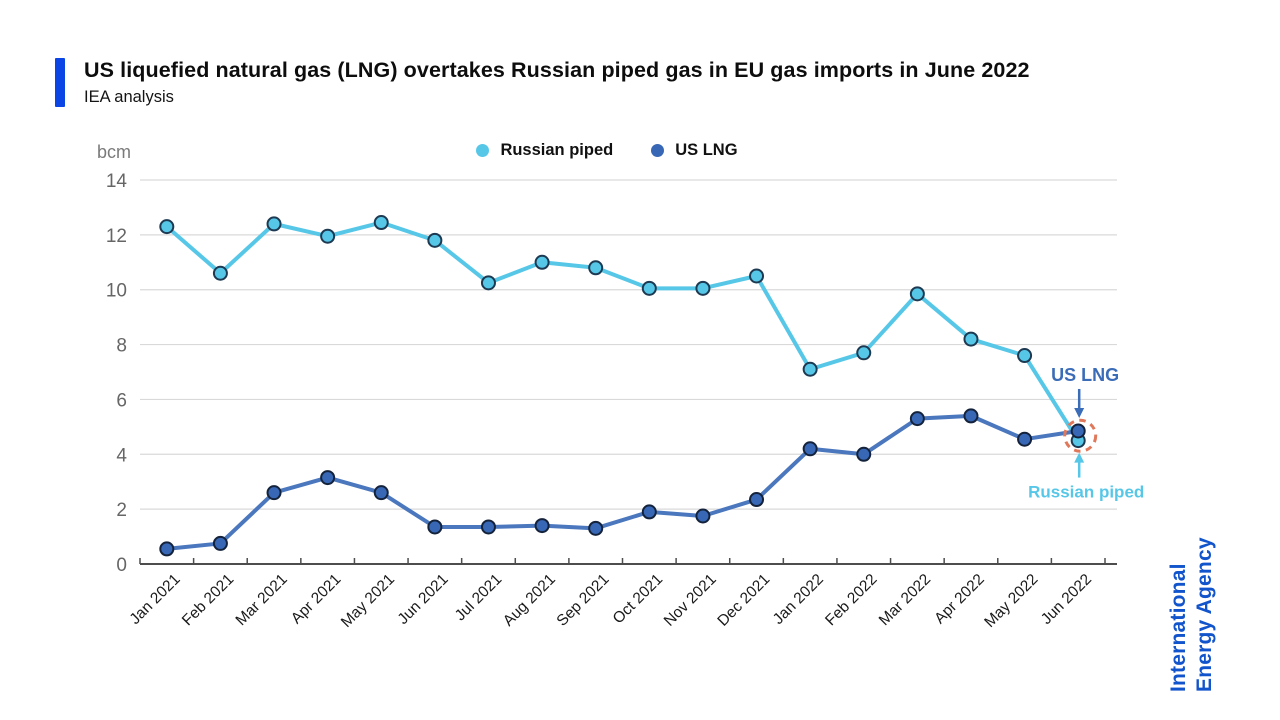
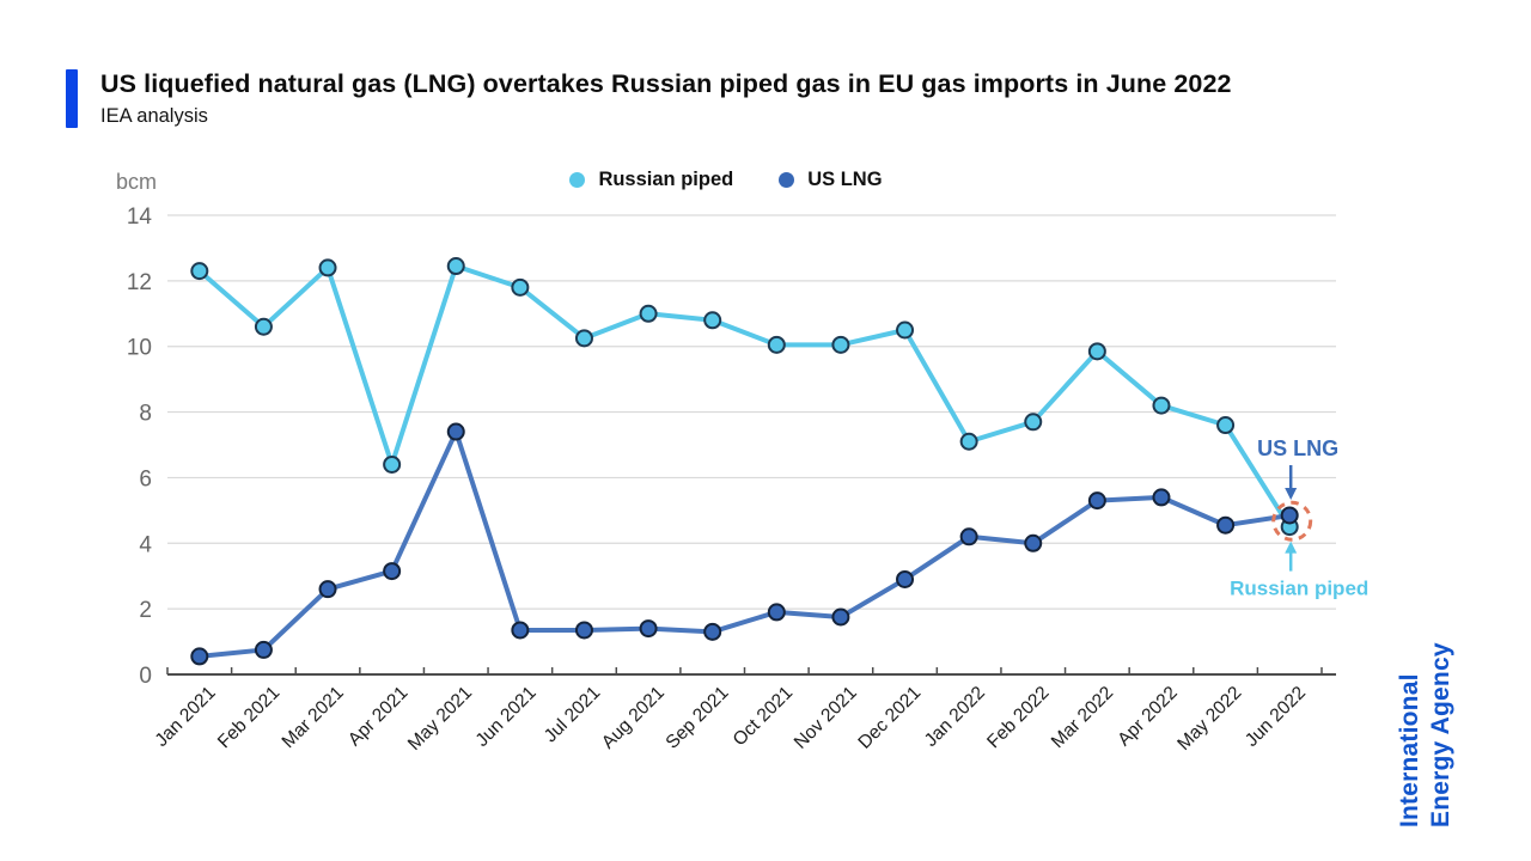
Russian piped/Apr 2021: 11.9 -> 6.4
US LNG/May 2021: 2.6 -> 7.4
US LNG/Dec 2021: 2.4 -> 2.9
